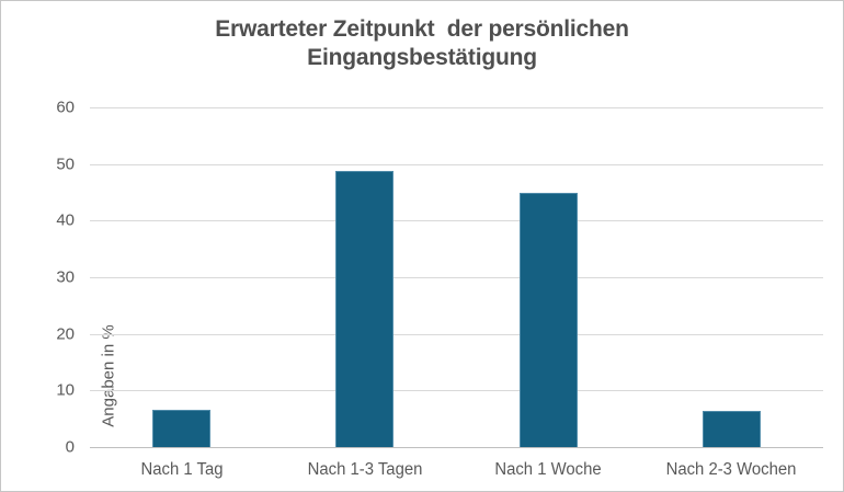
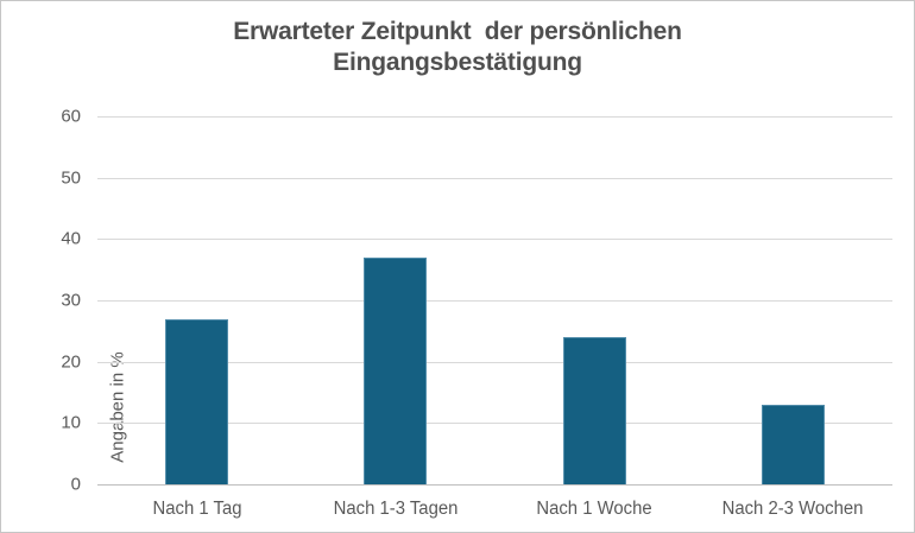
Nach 1 Tag: 6 -> 27
Nach 1-3 Tagen: 49 -> 37
Nach 1 Woche: 45 -> 24
Nach 2-3 Wochen: 6 -> 13
